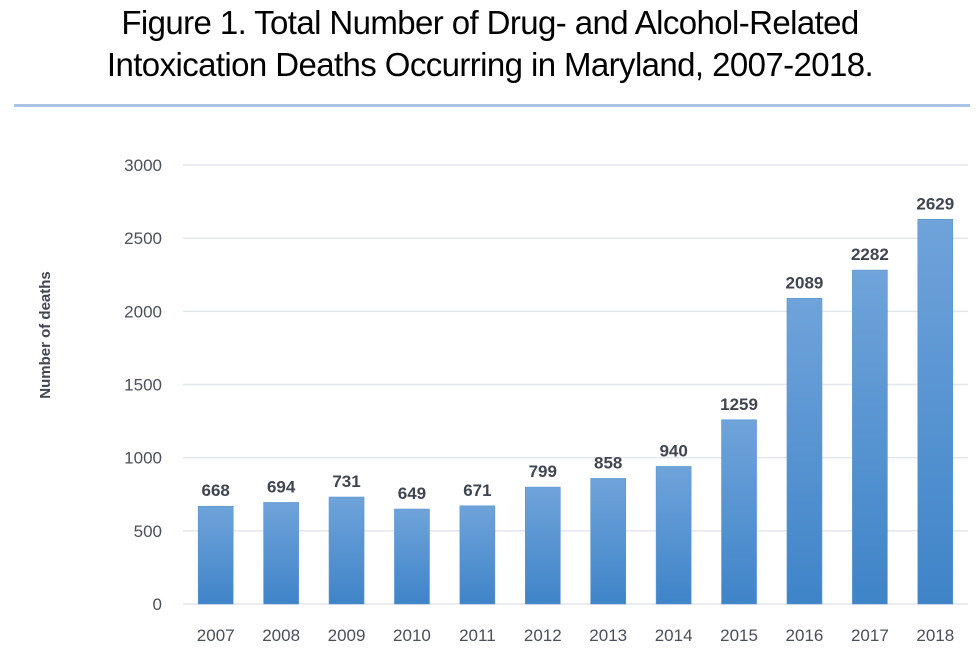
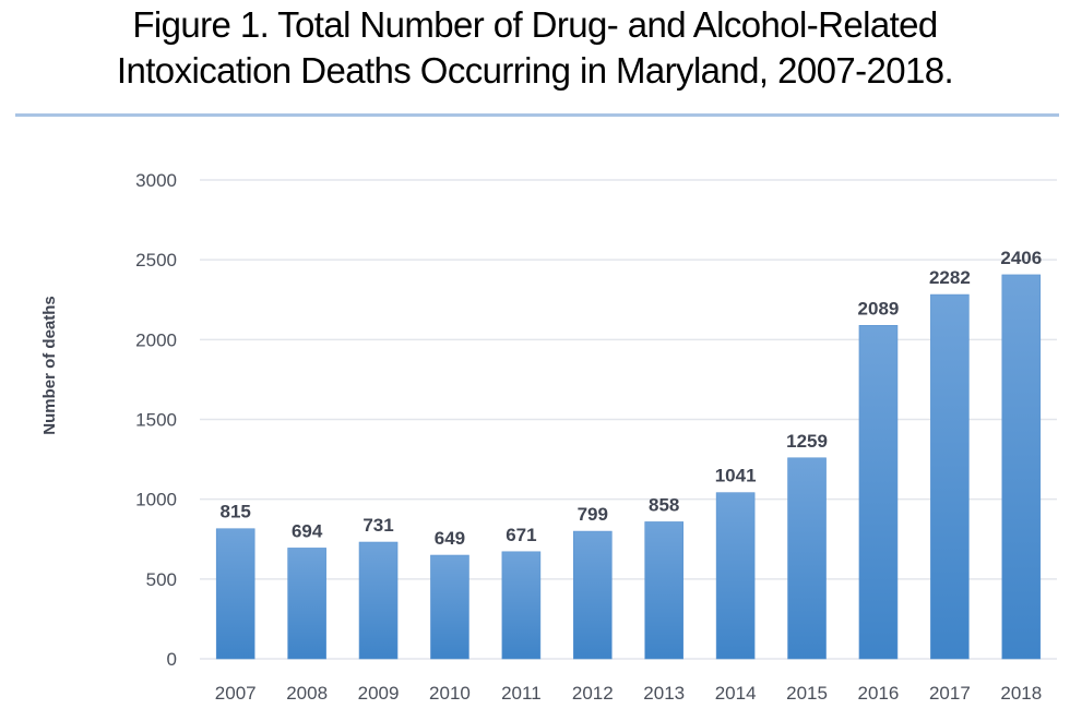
2007: 668 -> 815
2014: 940 -> 1041
2018: 2629 -> 2406
